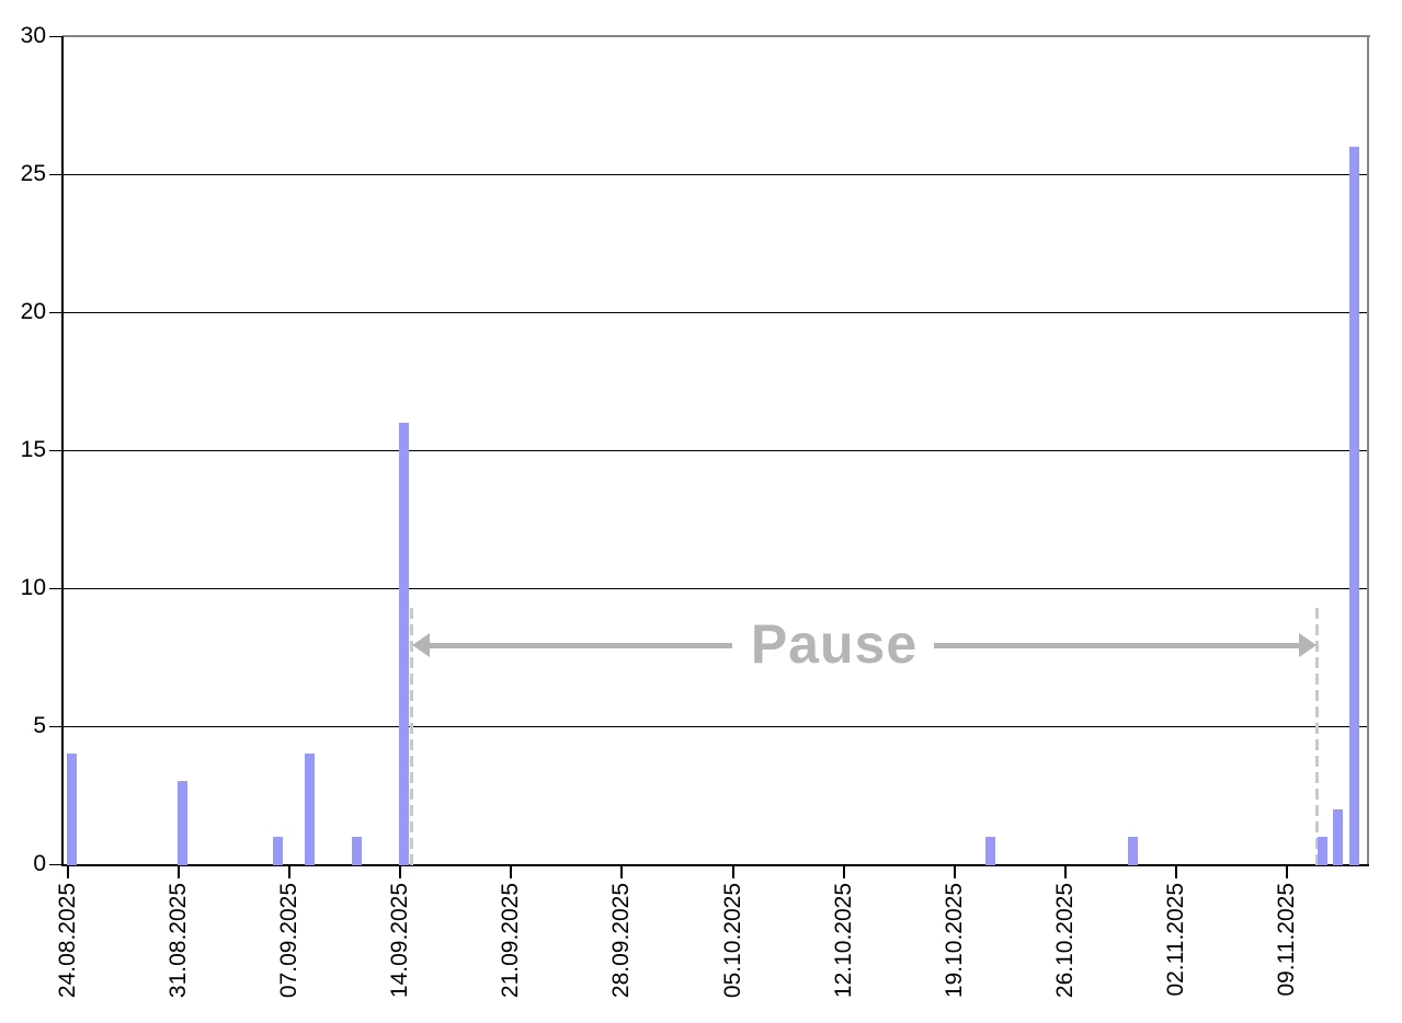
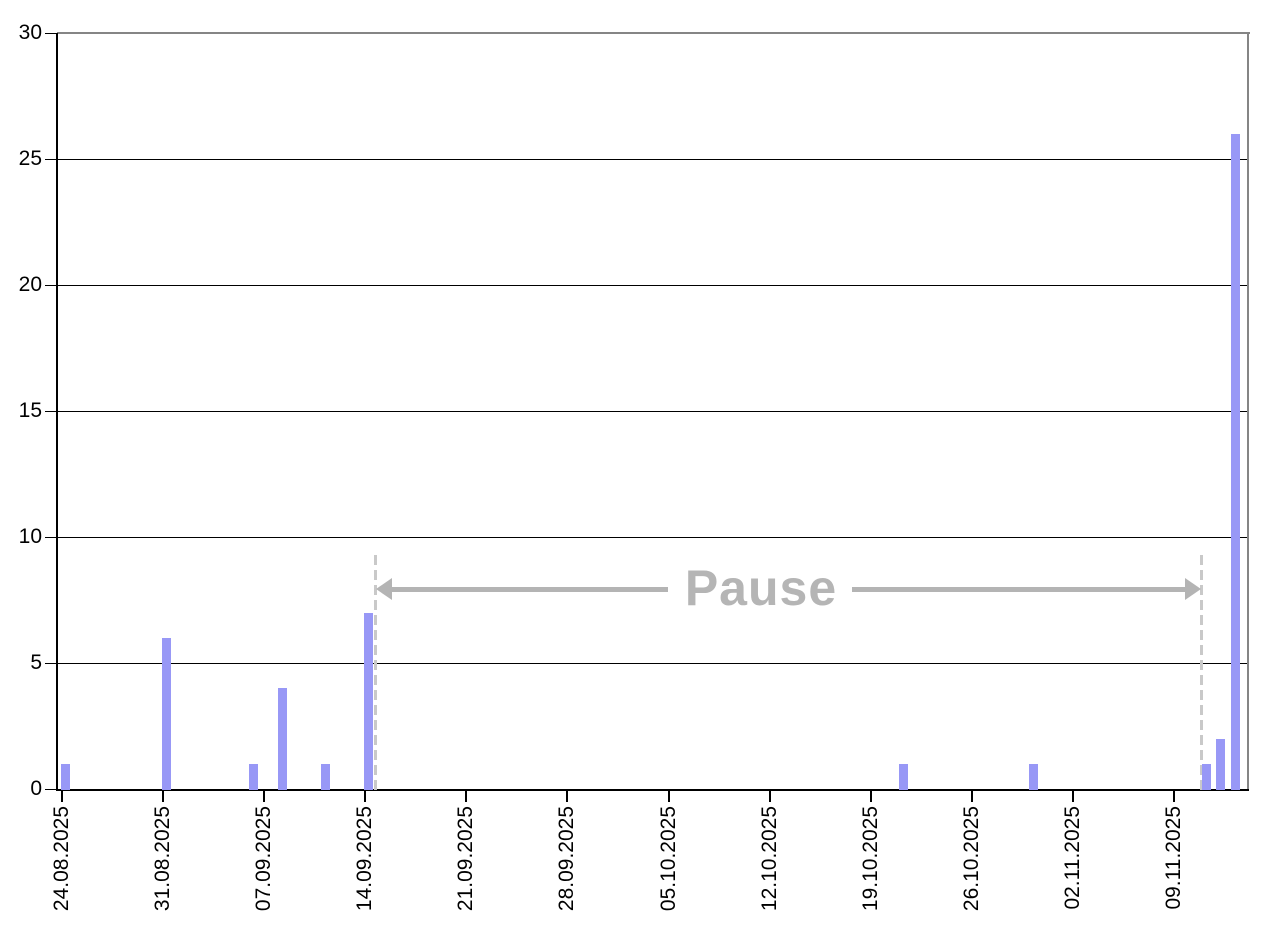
24.08.2025: 4 -> 1
31.08.2025: 3 -> 6
14.09.2025: 16 -> 7
